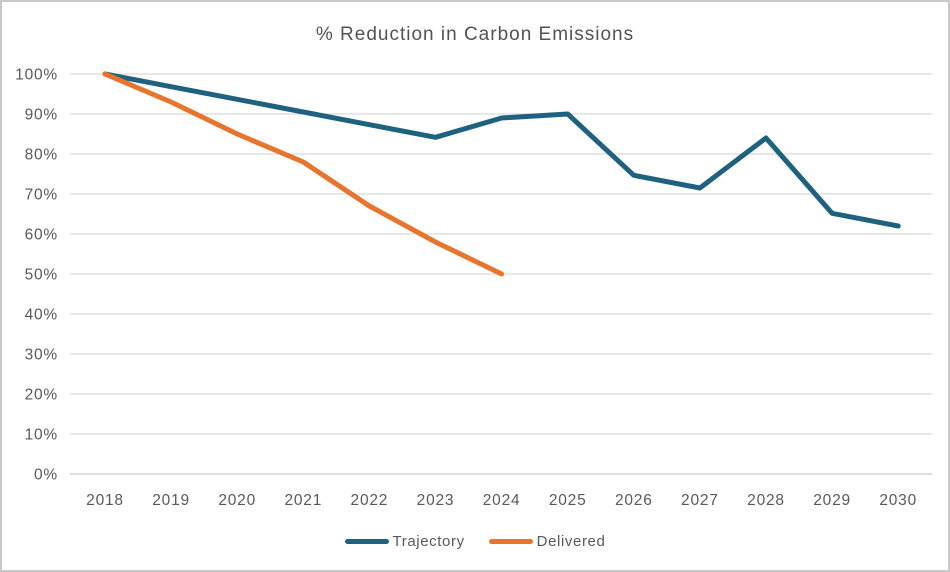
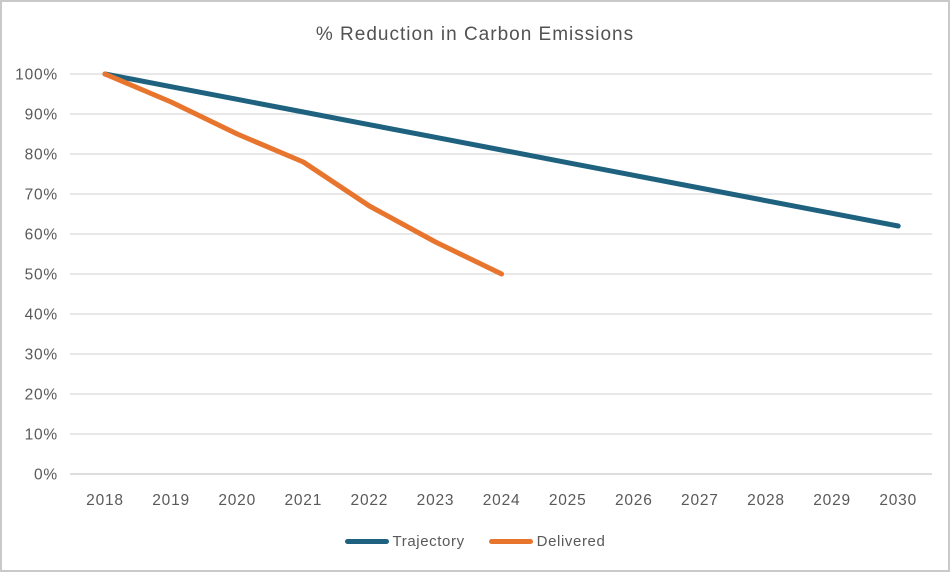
Trajectory/2024: 89% -> 81%
Trajectory/2025: 90% -> 78%
Trajectory/2028: 84% -> 68%
